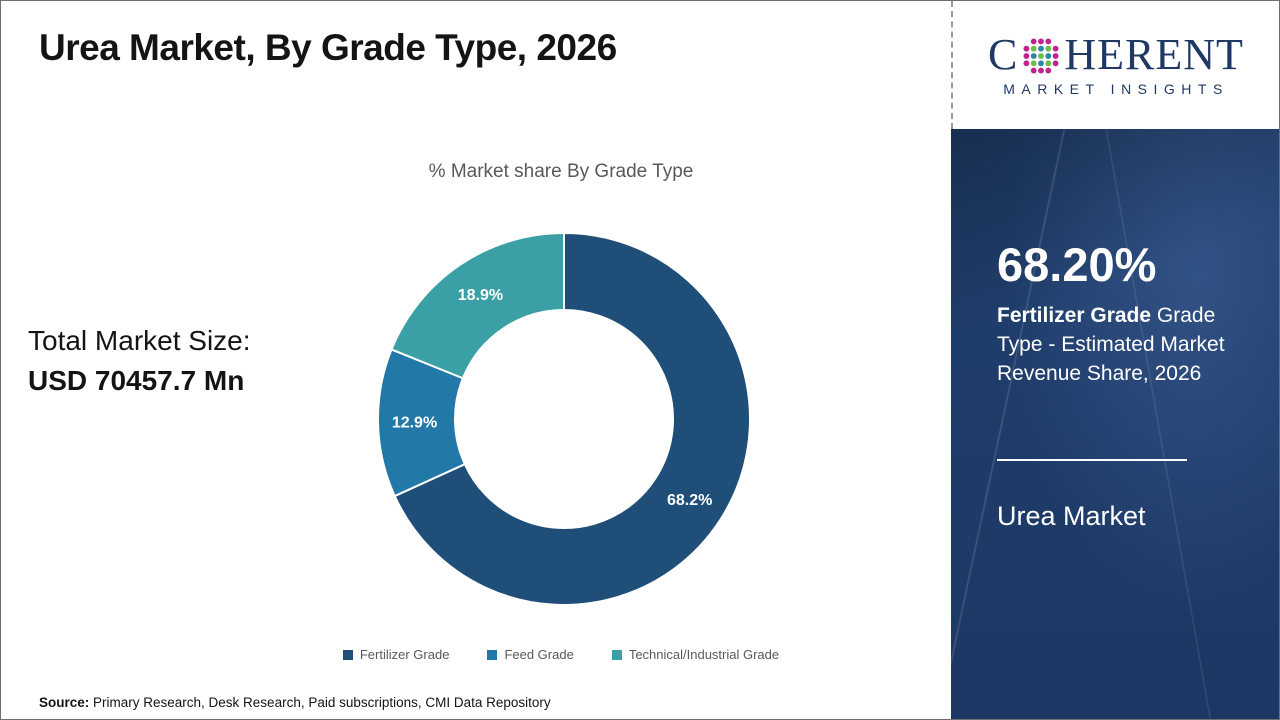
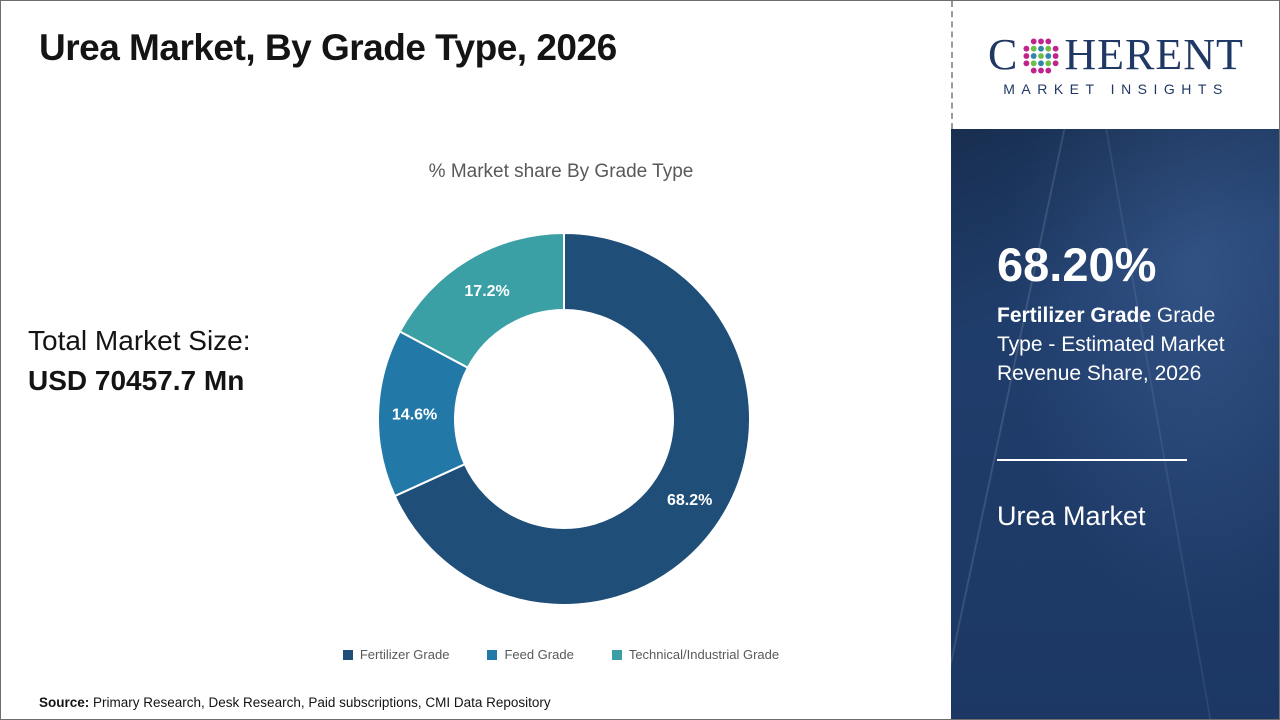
Feed Grade: 12.9% -> 14.6%
Technical/Industrial Grade: 18.9% -> 17.2%
